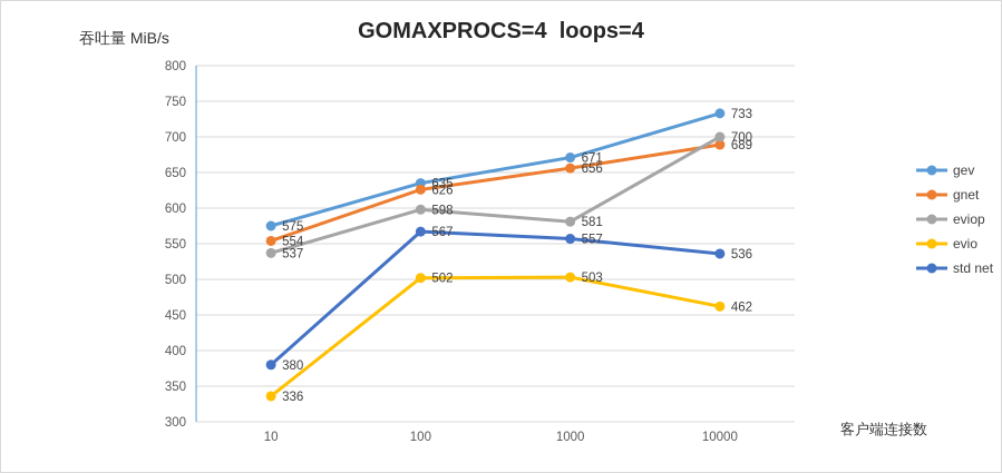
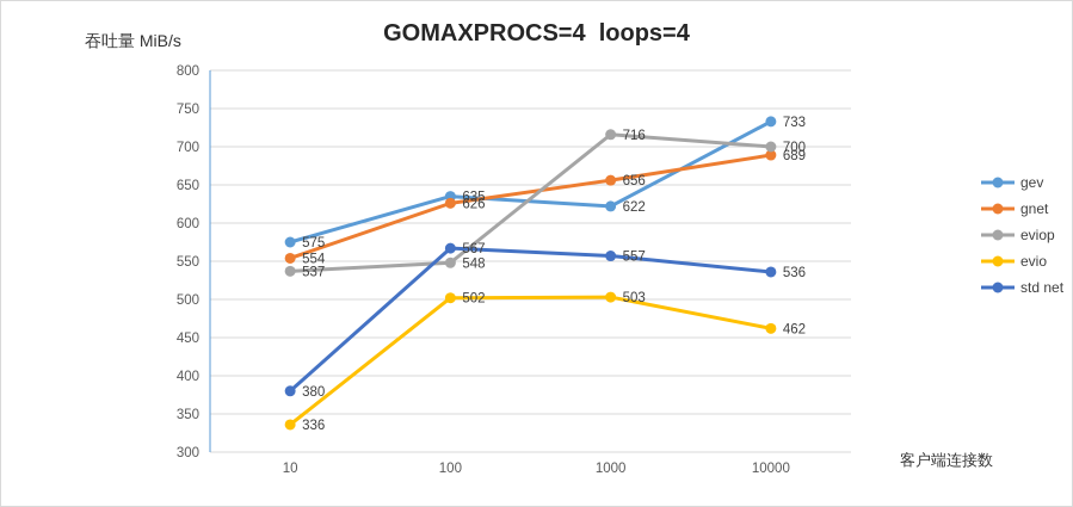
eviop/100: 598 -> 548
gev/1000: 671 -> 622
eviop/1000: 581 -> 716
